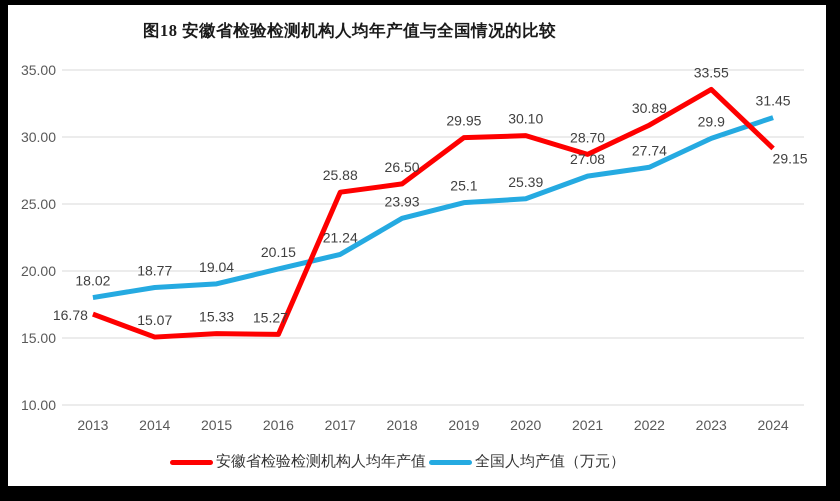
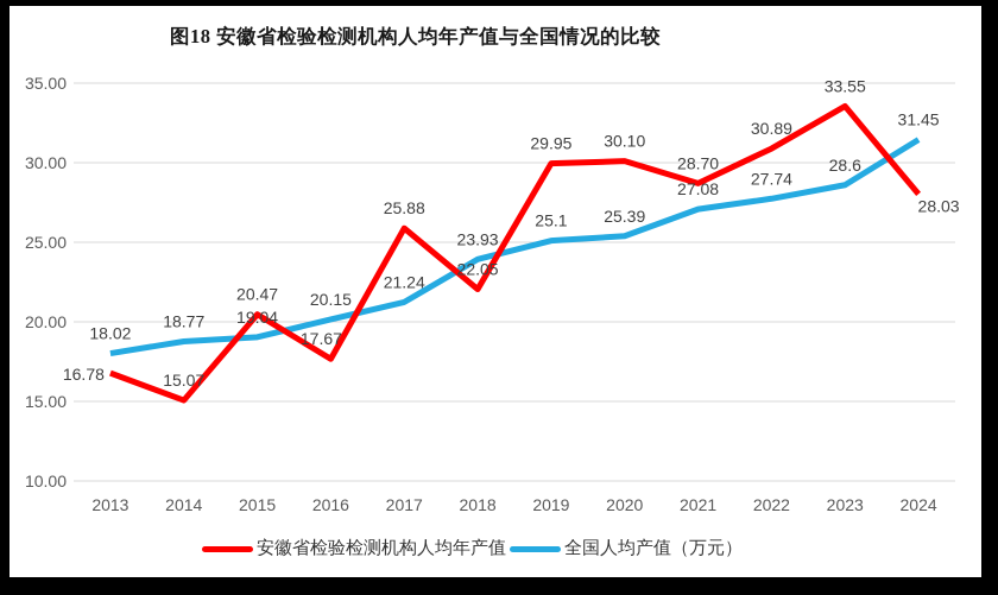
安徽省检验检测机构人均年产值/2015: 15.33 -> 20.47
安徽省检验检测机构人均年产值/2016: 15.27 -> 17.67
安徽省检验检测机构人均年产值/2018: 26.50 -> 22.05
全国人均产值（万元）/2023: 29.9 -> 28.6
安徽省检验检测机构人均年产值/2024: 29.15 -> 28.03
